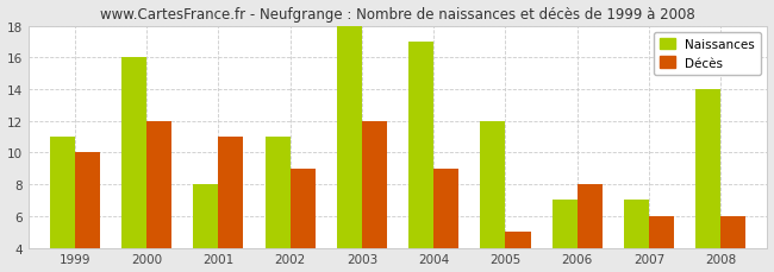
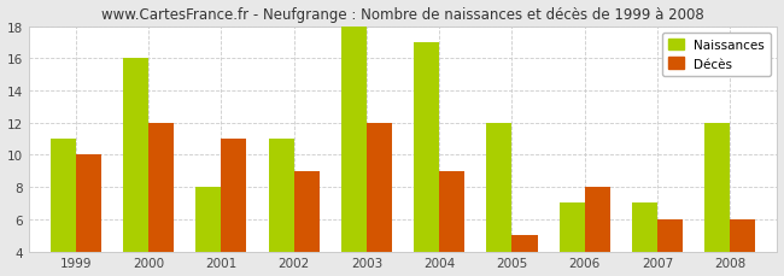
Naissances/2008: 14 -> 12
